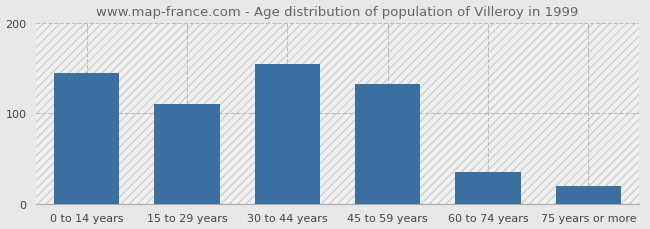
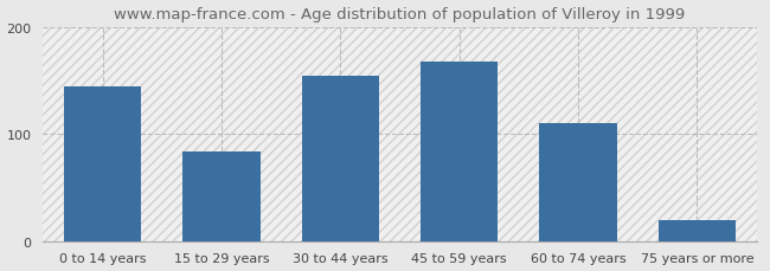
15 to 29 years: 110 -> 84
45 to 59 years: 132 -> 168
60 to 74 years: 35 -> 110
